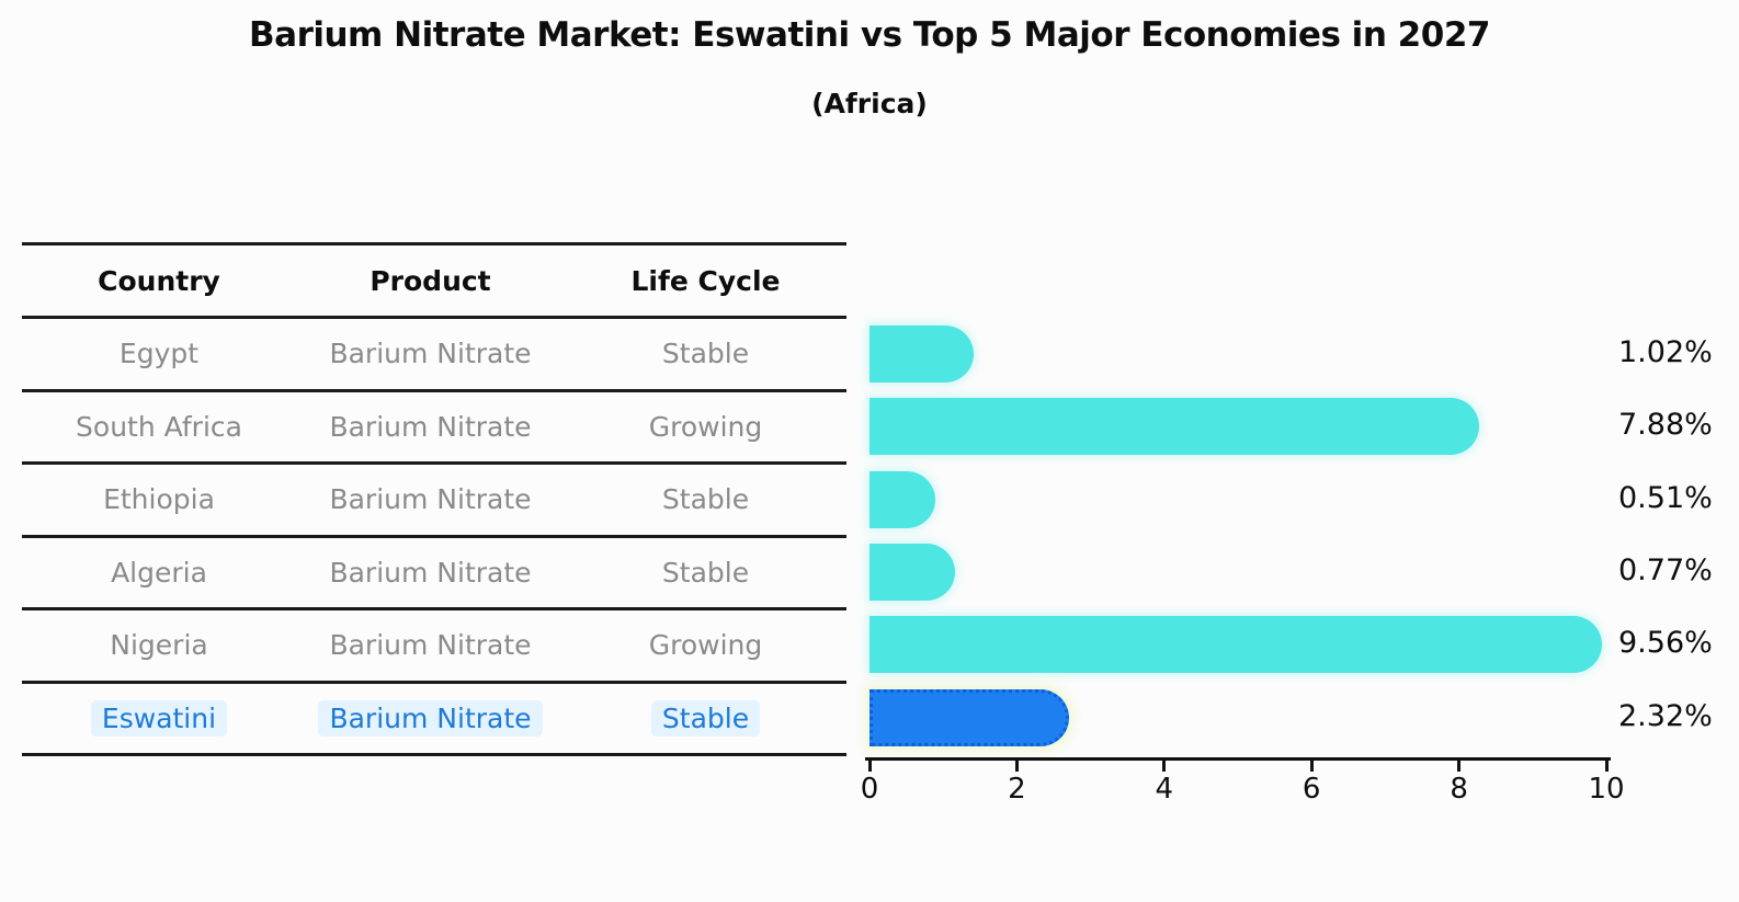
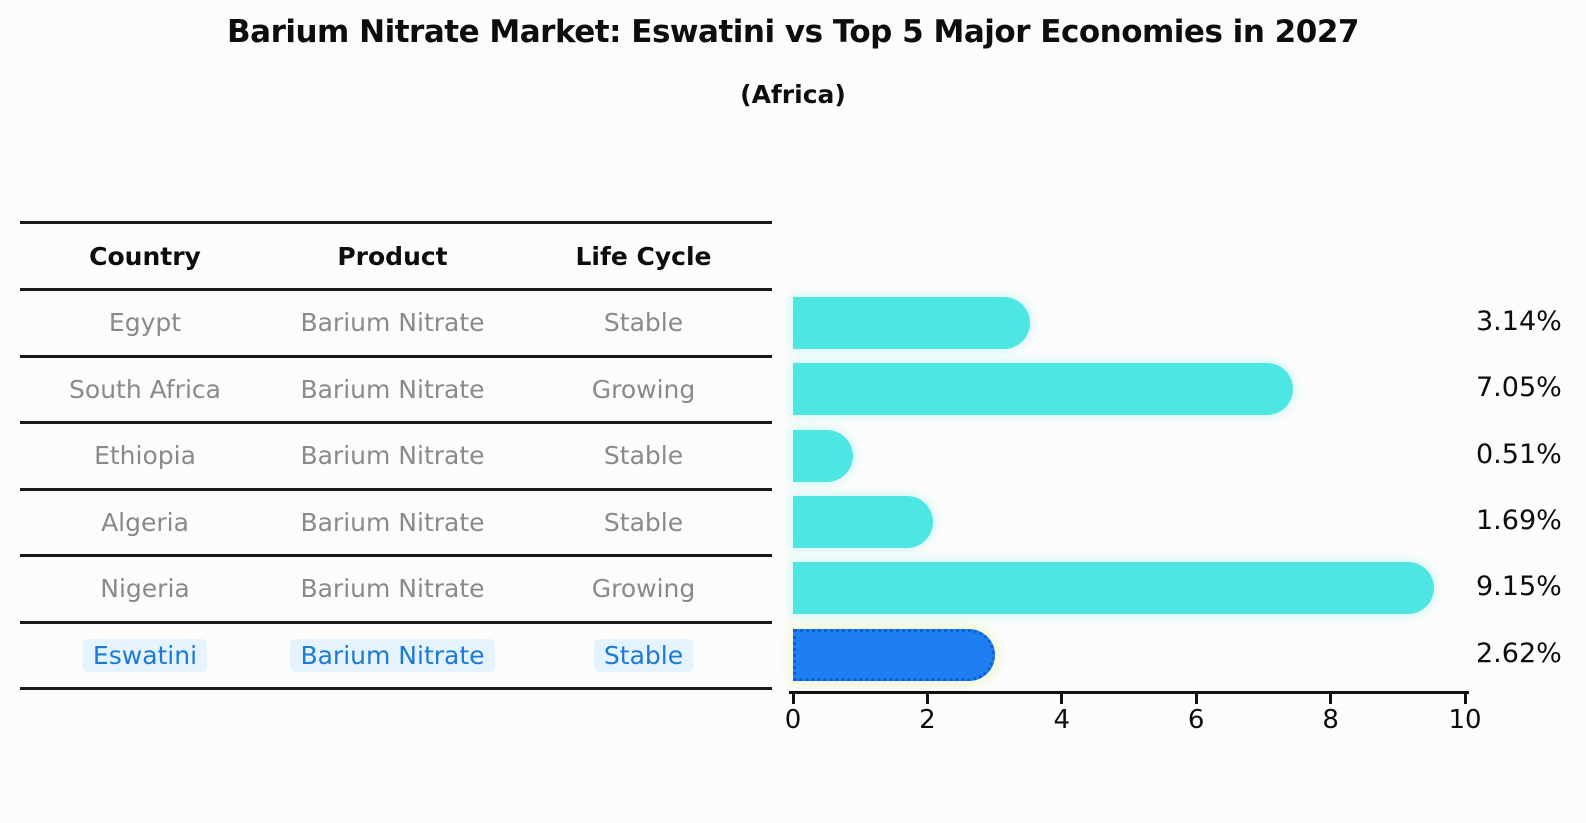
Egypt: 1.02% -> 3.14%
South Africa: 7.88% -> 7.05%
Algeria: 0.77% -> 1.69%
Nigeria: 9.56% -> 9.15%
Eswatini: 2.32% -> 2.62%
